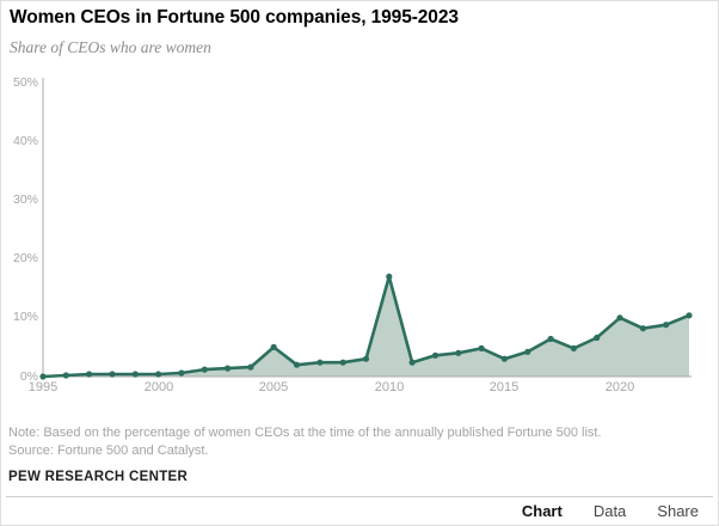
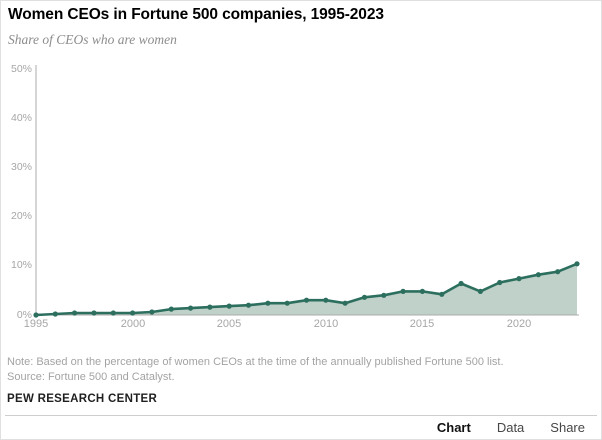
2005: 5% -> 2%
2010: 17% -> 3%
2015: 3% -> 5%
2020: 10% -> 7%
